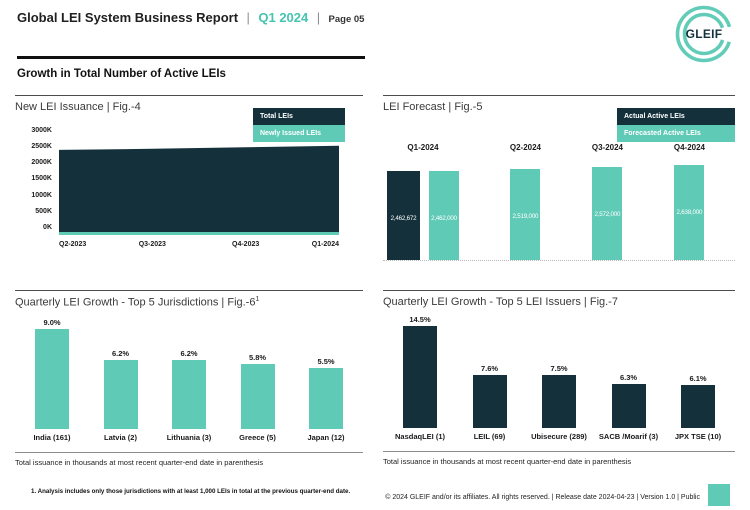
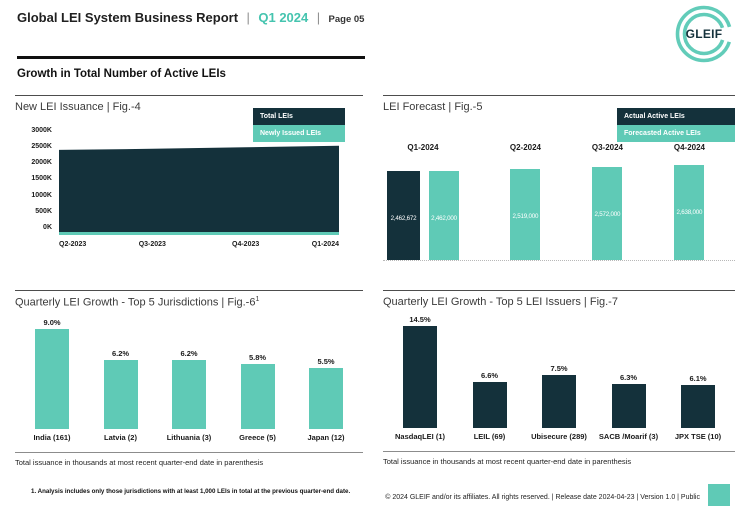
Quarterly LEI Growth - Top 5 LEI Issuers | Fig.-7/LEIL (69): 7.6% -> 6.6%
